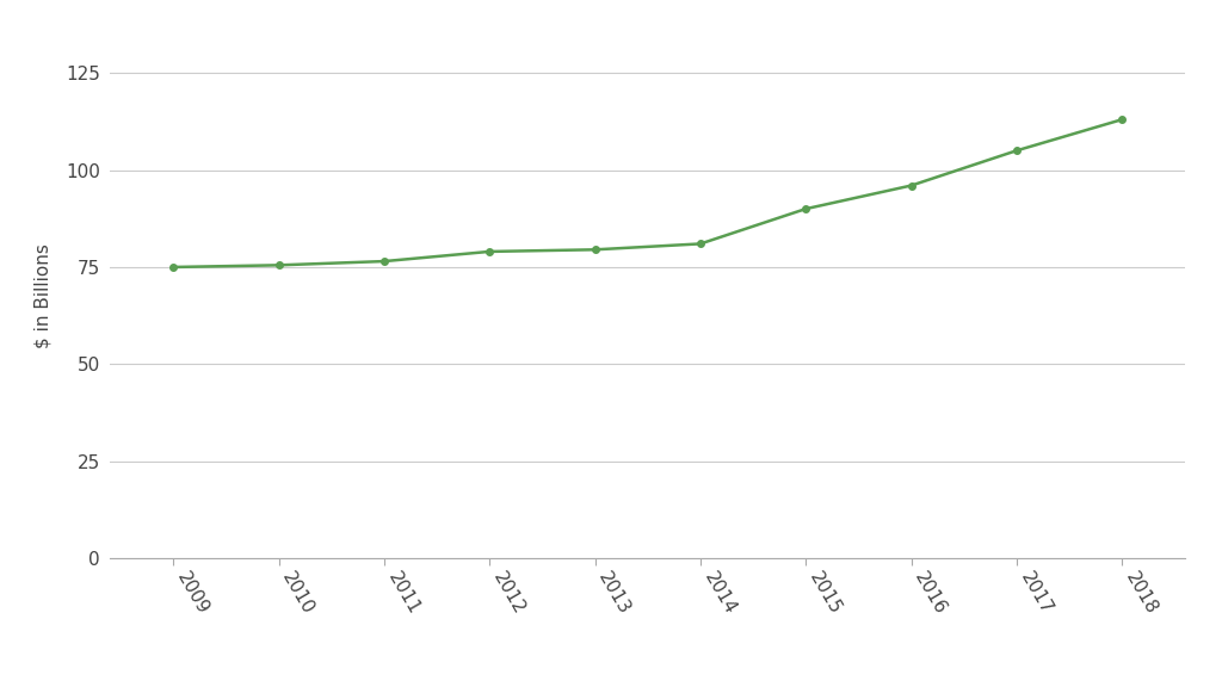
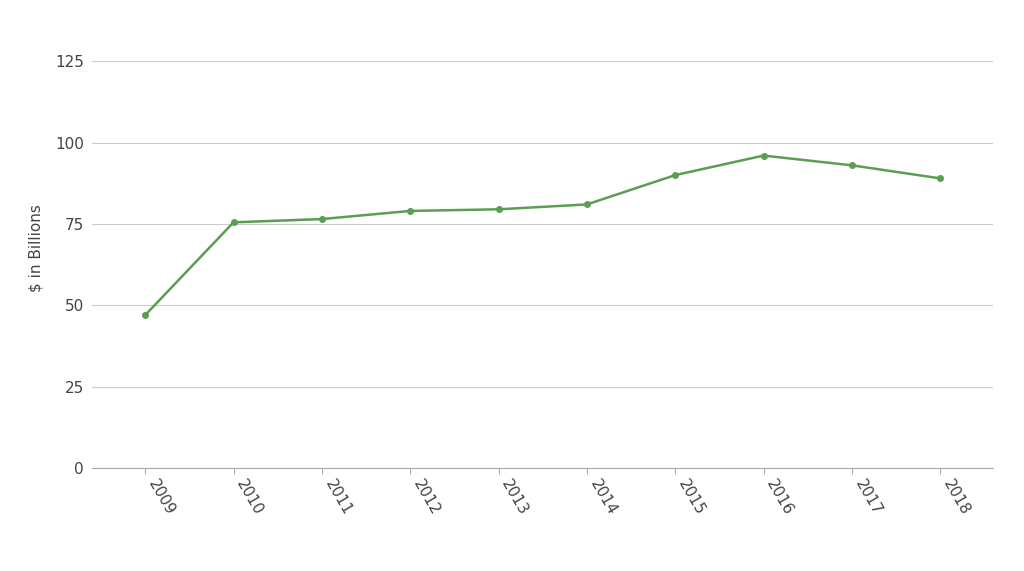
2009: 75.0 -> 47.0
2017: 105.0 -> 93.0
2018: 113.0 -> 89.0
